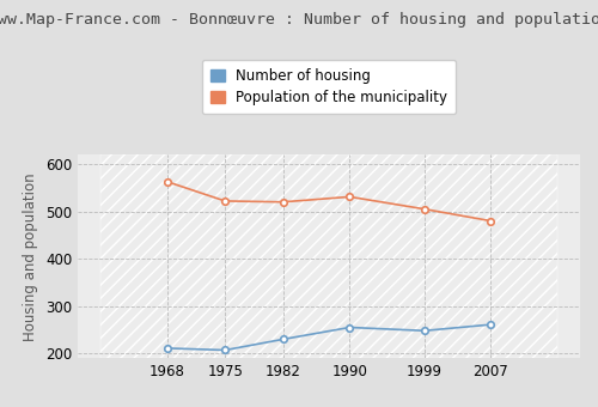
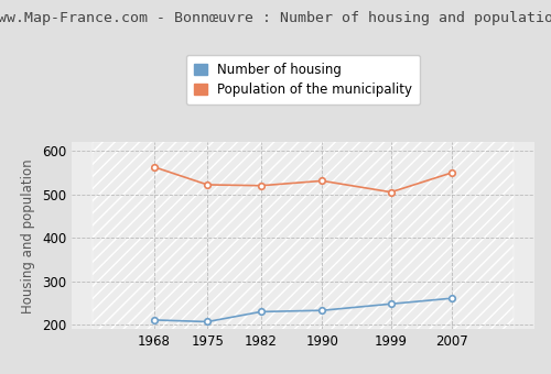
Number of housing/1990: 255 -> 233
Population of the municipality/2007: 480 -> 550
